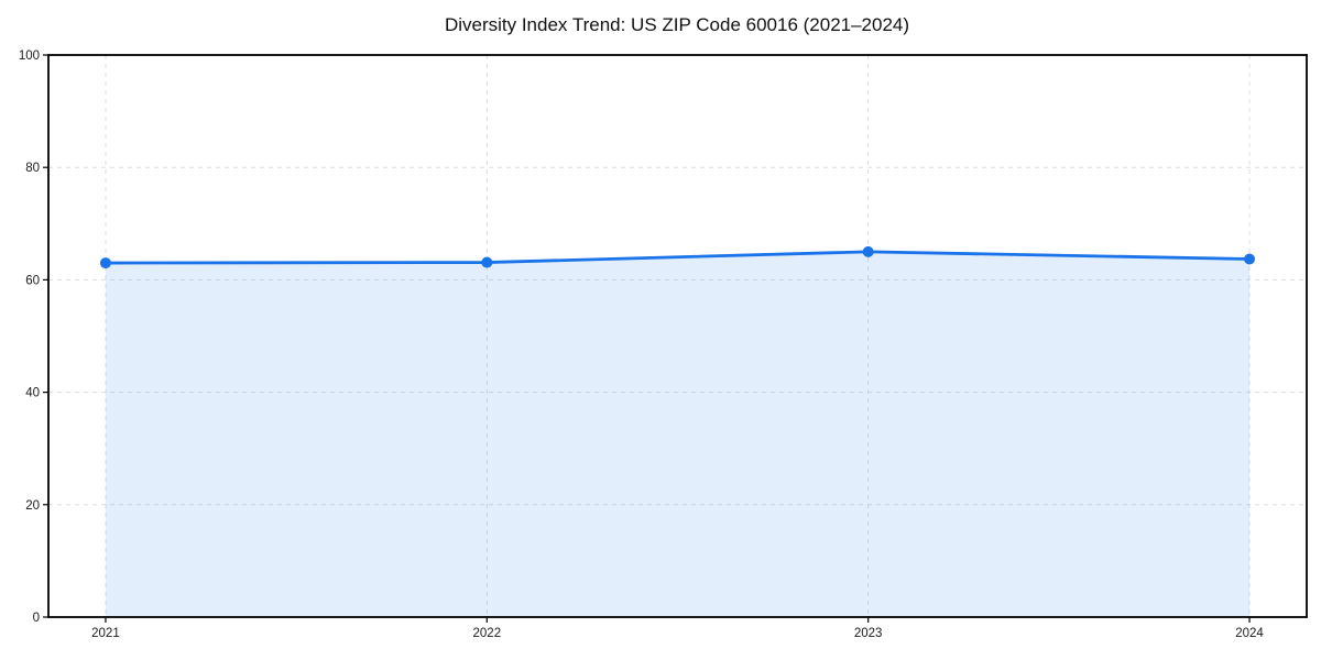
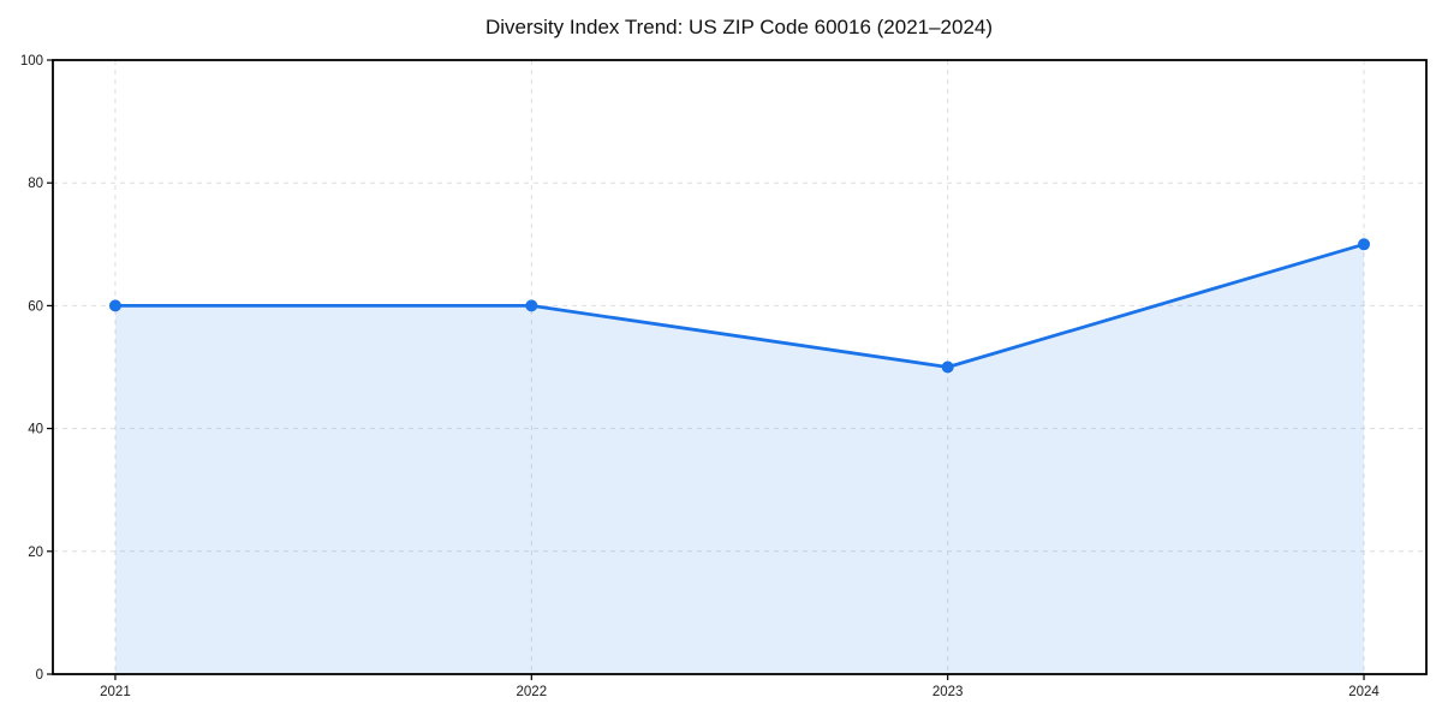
2021: 63 -> 60
2022: 63 -> 60
2023: 65 -> 50
2024: 64 -> 70
